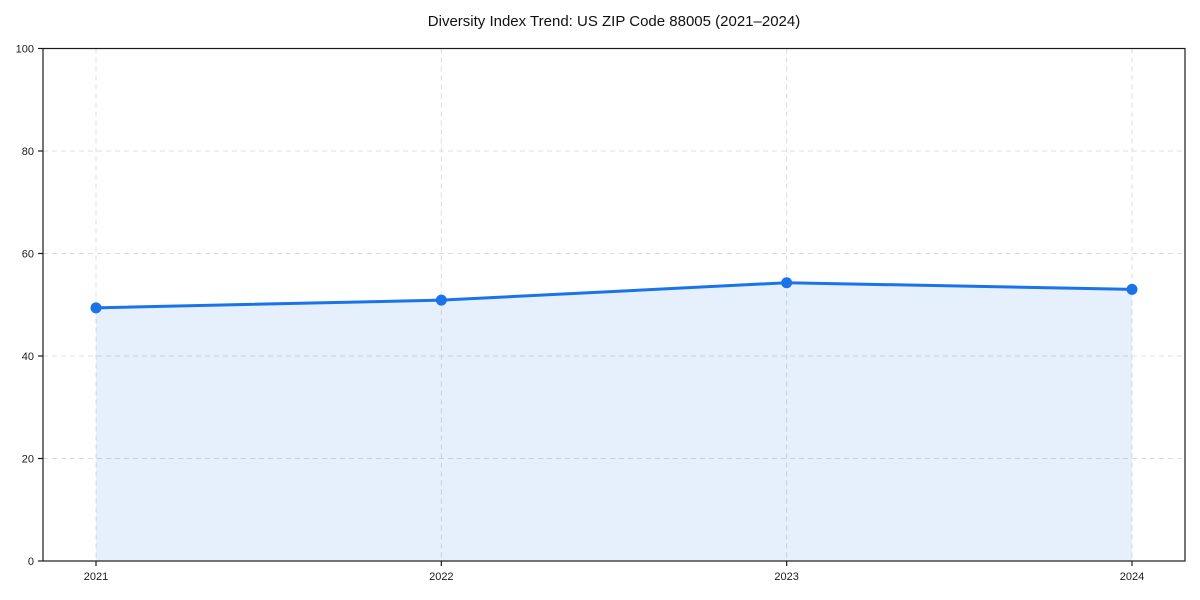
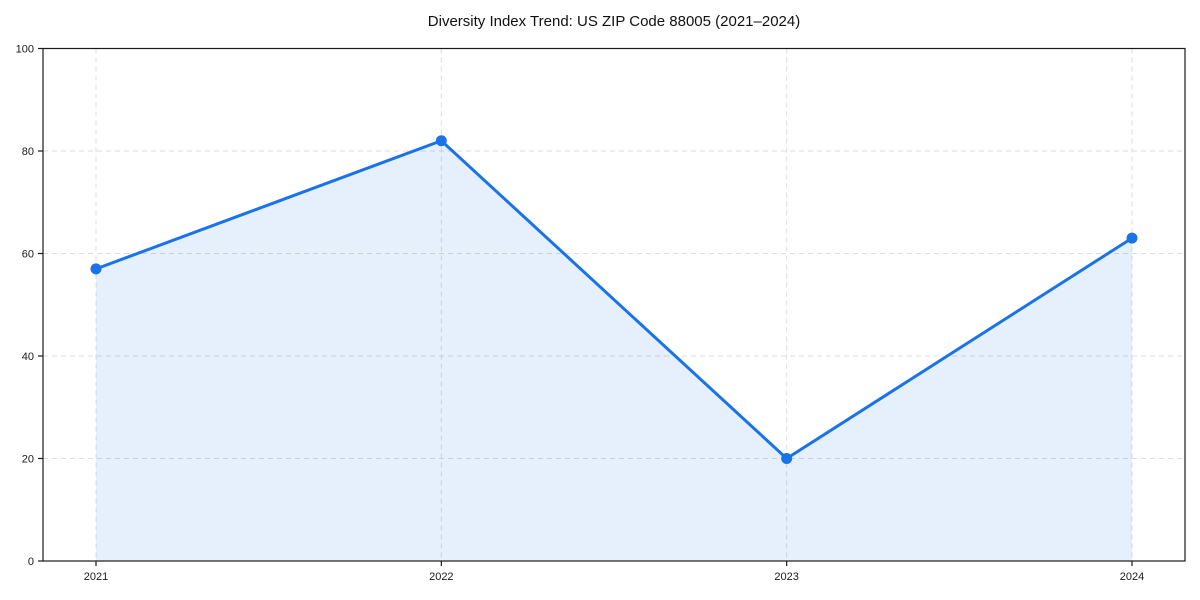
2021: 49 -> 57
2022: 51 -> 82
2023: 54 -> 20
2024: 53 -> 63
